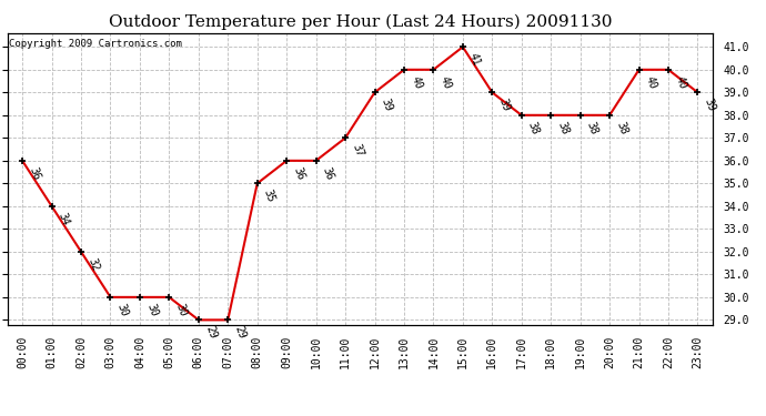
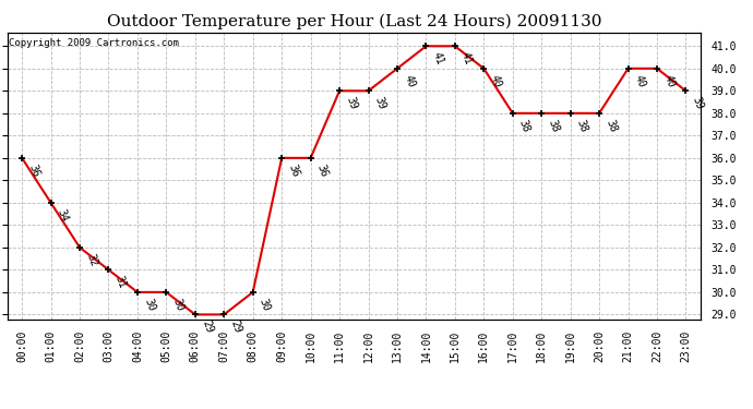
03:00: 30 -> 31
08:00: 35 -> 30
11:00: 37 -> 39
14:00: 40 -> 41
16:00: 39 -> 40
